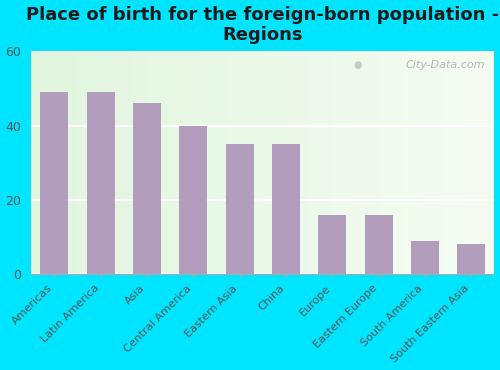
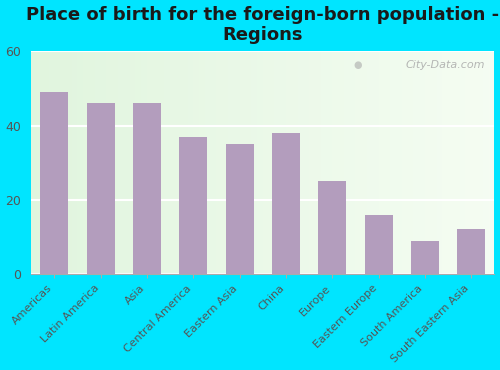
Latin America: 49 -> 46
Central America: 40 -> 37
China: 35 -> 38
Europe: 16 -> 25
South Eastern Asia: 8 -> 12
